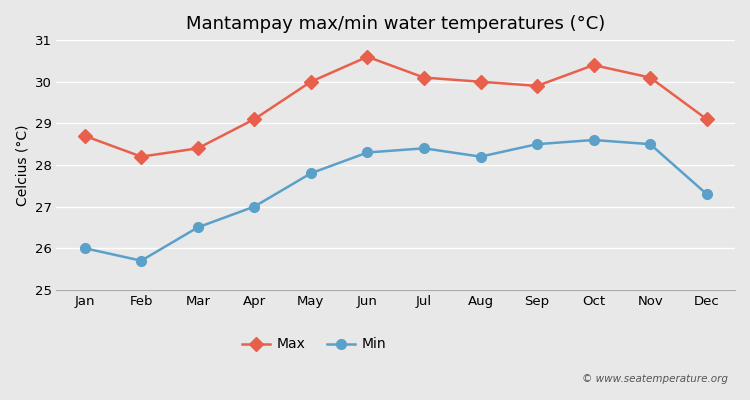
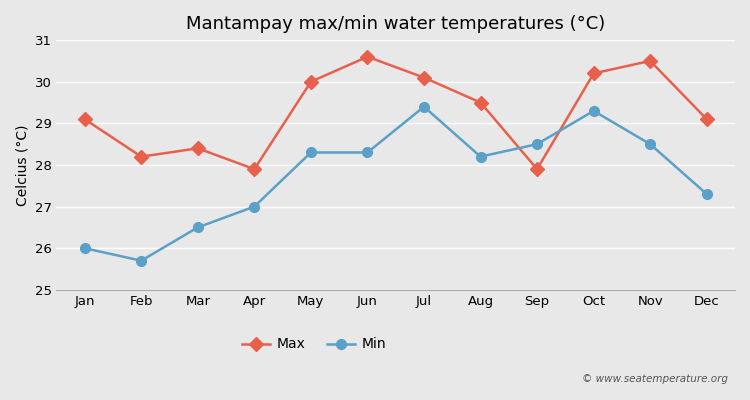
Max/Jan: 28.7 -> 29.1
Max/Apr: 29.1 -> 27.9
Min/May: 27.8 -> 28.3
Min/Jul: 28.4 -> 29.4
Max/Aug: 30.0 -> 29.5
Max/Sep: 29.9 -> 27.9
Max/Oct: 30.4 -> 30.2
Min/Oct: 28.6 -> 29.3
Max/Nov: 30.1 -> 30.5
